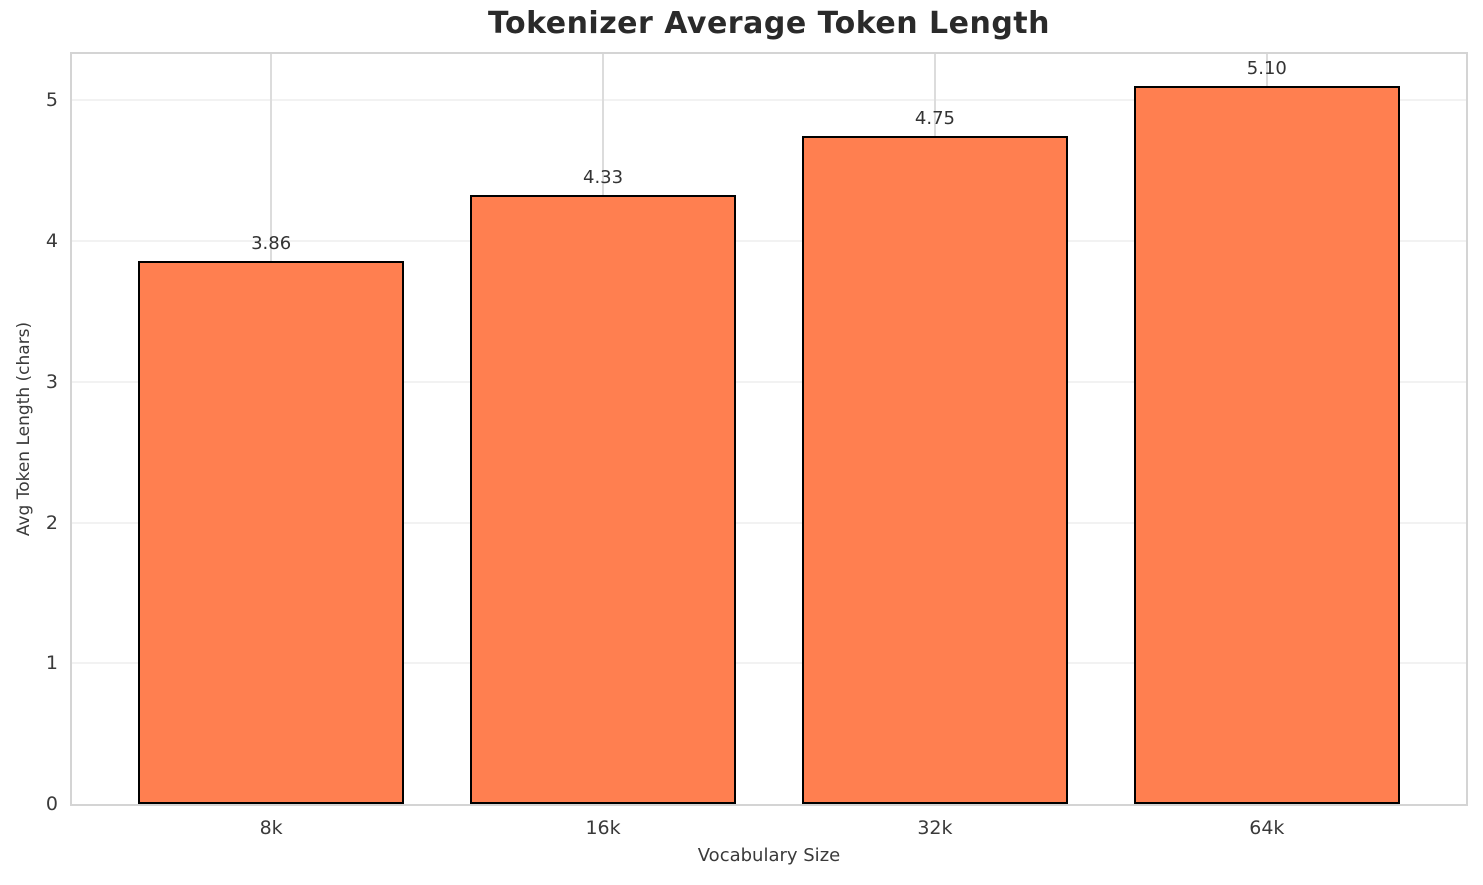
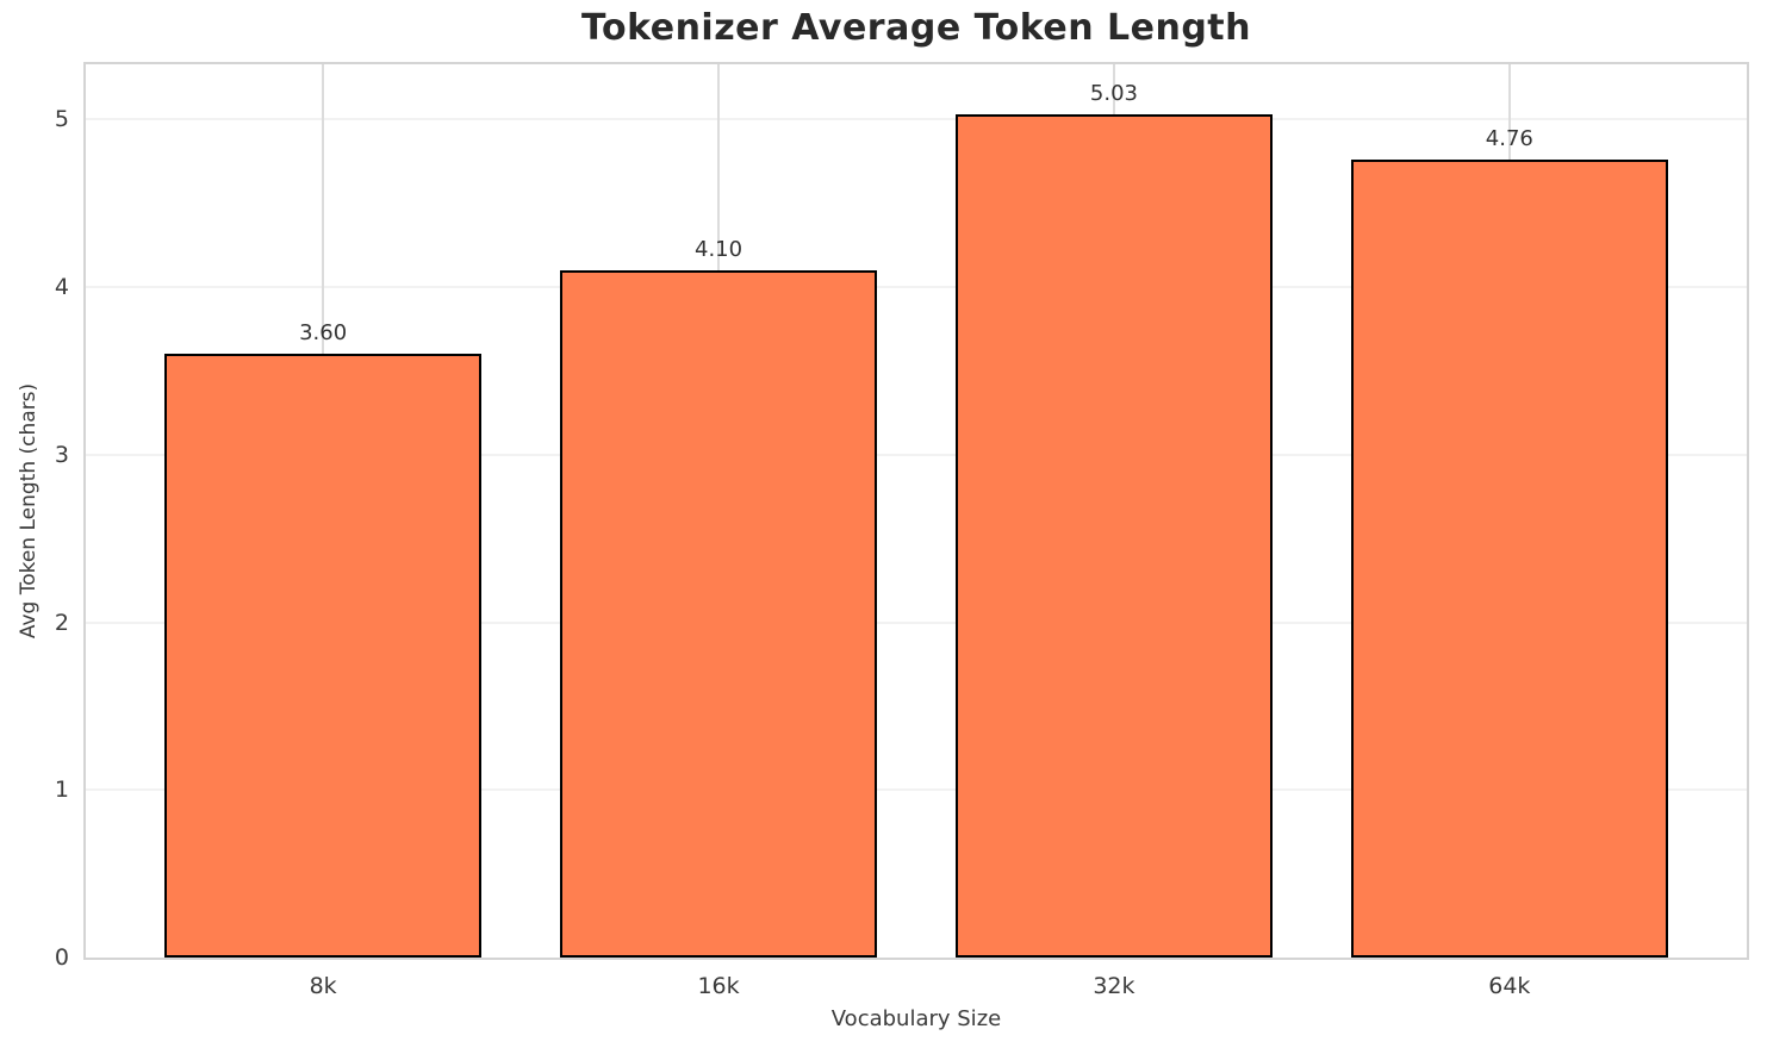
8k: 3.86 -> 3.60
16k: 4.33 -> 4.10
32k: 4.75 -> 5.03
64k: 5.10 -> 4.76
